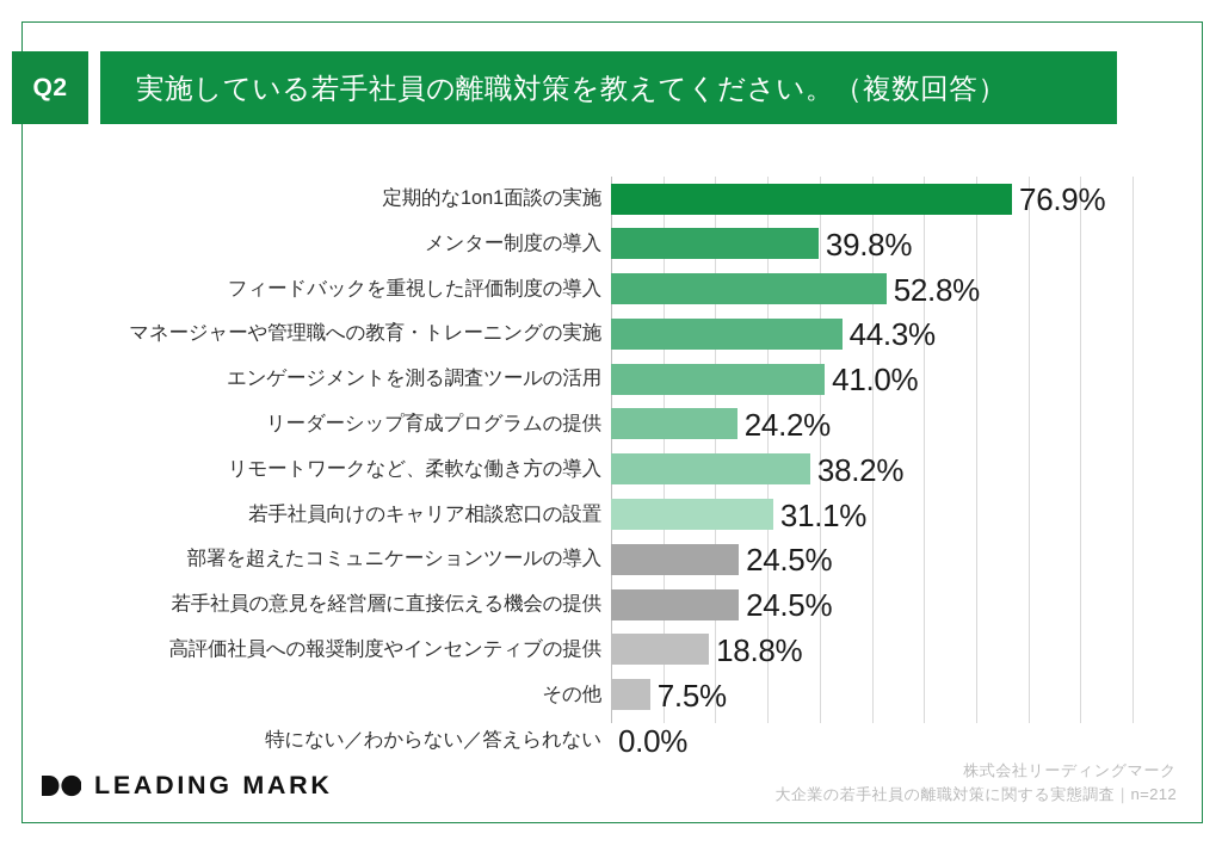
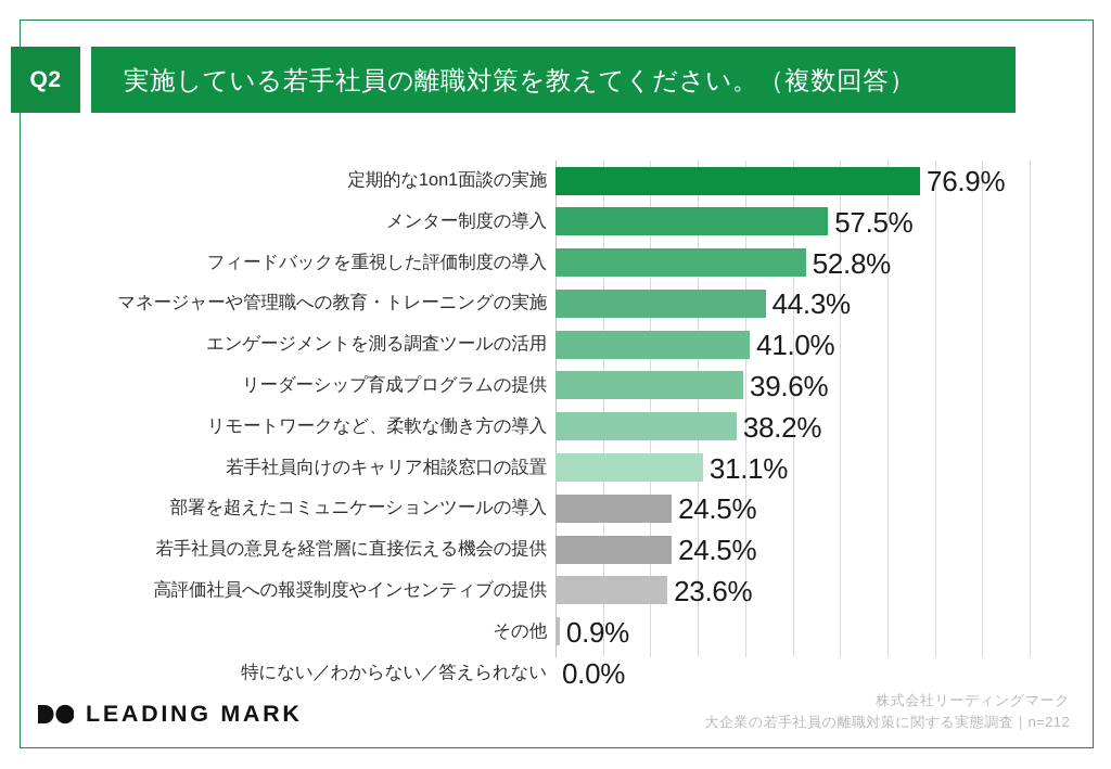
メンター制度の導入: 39.8% -> 57.5%
リーダーシップ育成プログラムの提供: 24.2% -> 39.6%
高評価社員への報奨制度やインセンティブの提供: 18.8% -> 23.6%
その他: 7.5% -> 0.9%
